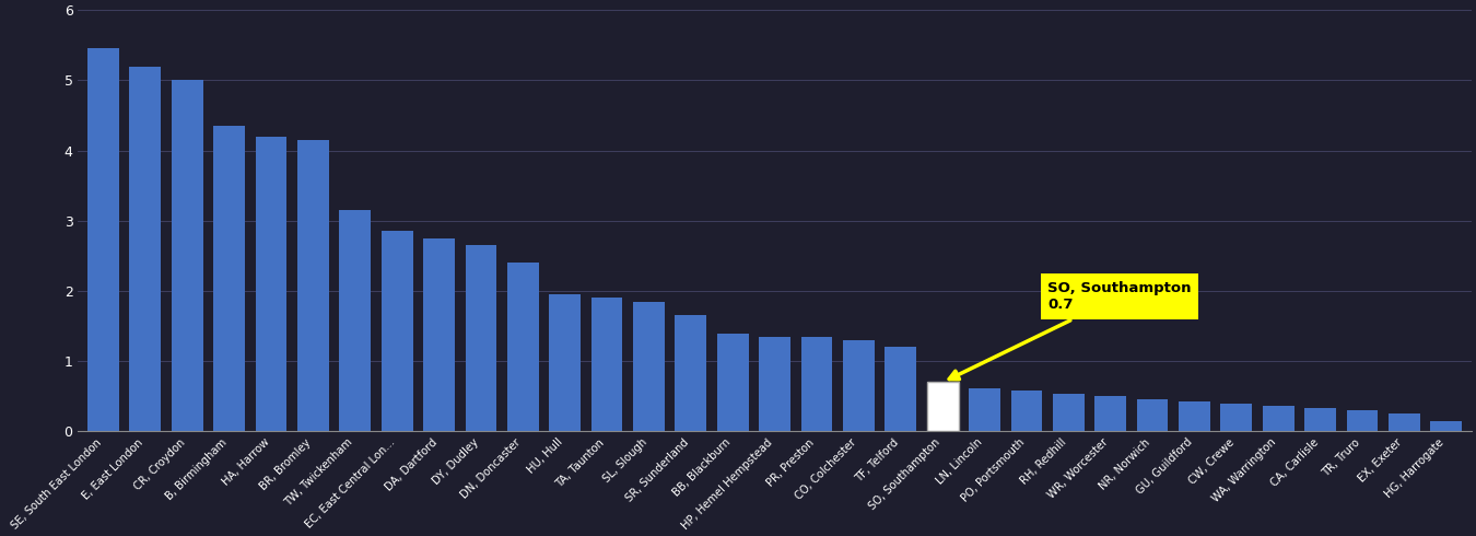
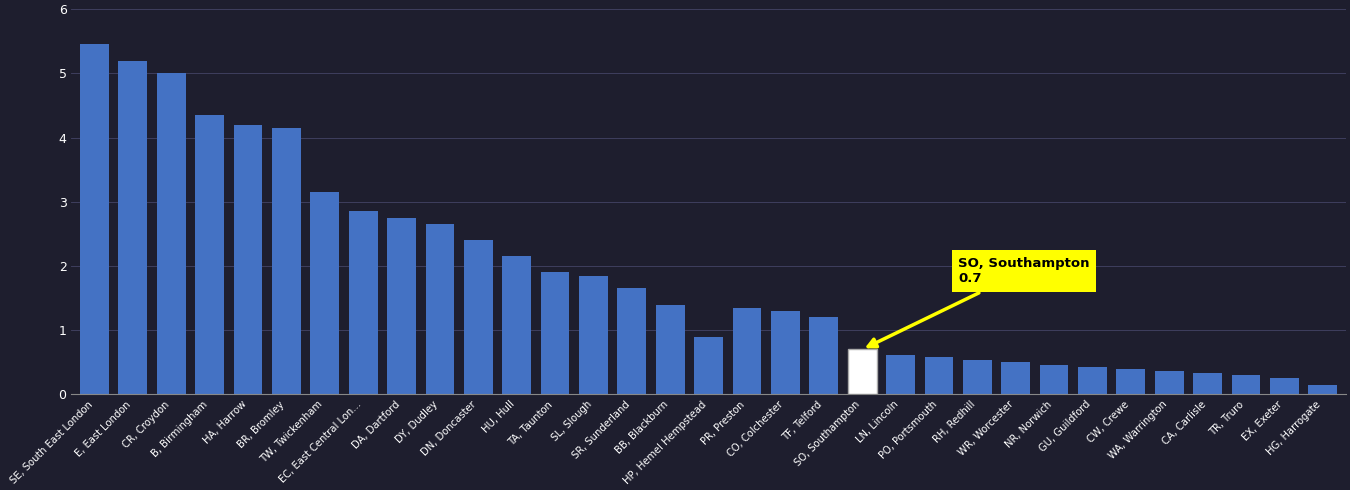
HU, Hull: 1.95 -> 2.16
HP, Hemel Hempstead: 1.35 -> 0.90
